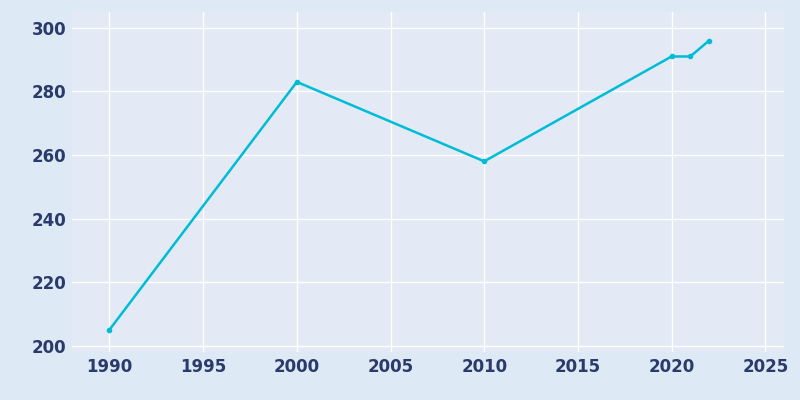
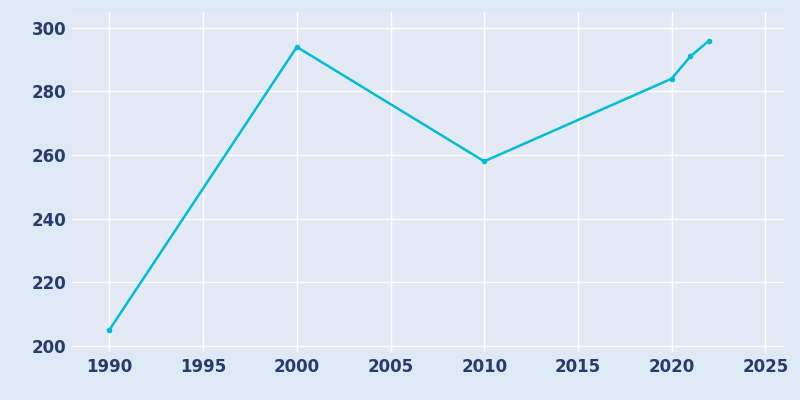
2000: 283 -> 294
2020: 291 -> 284
